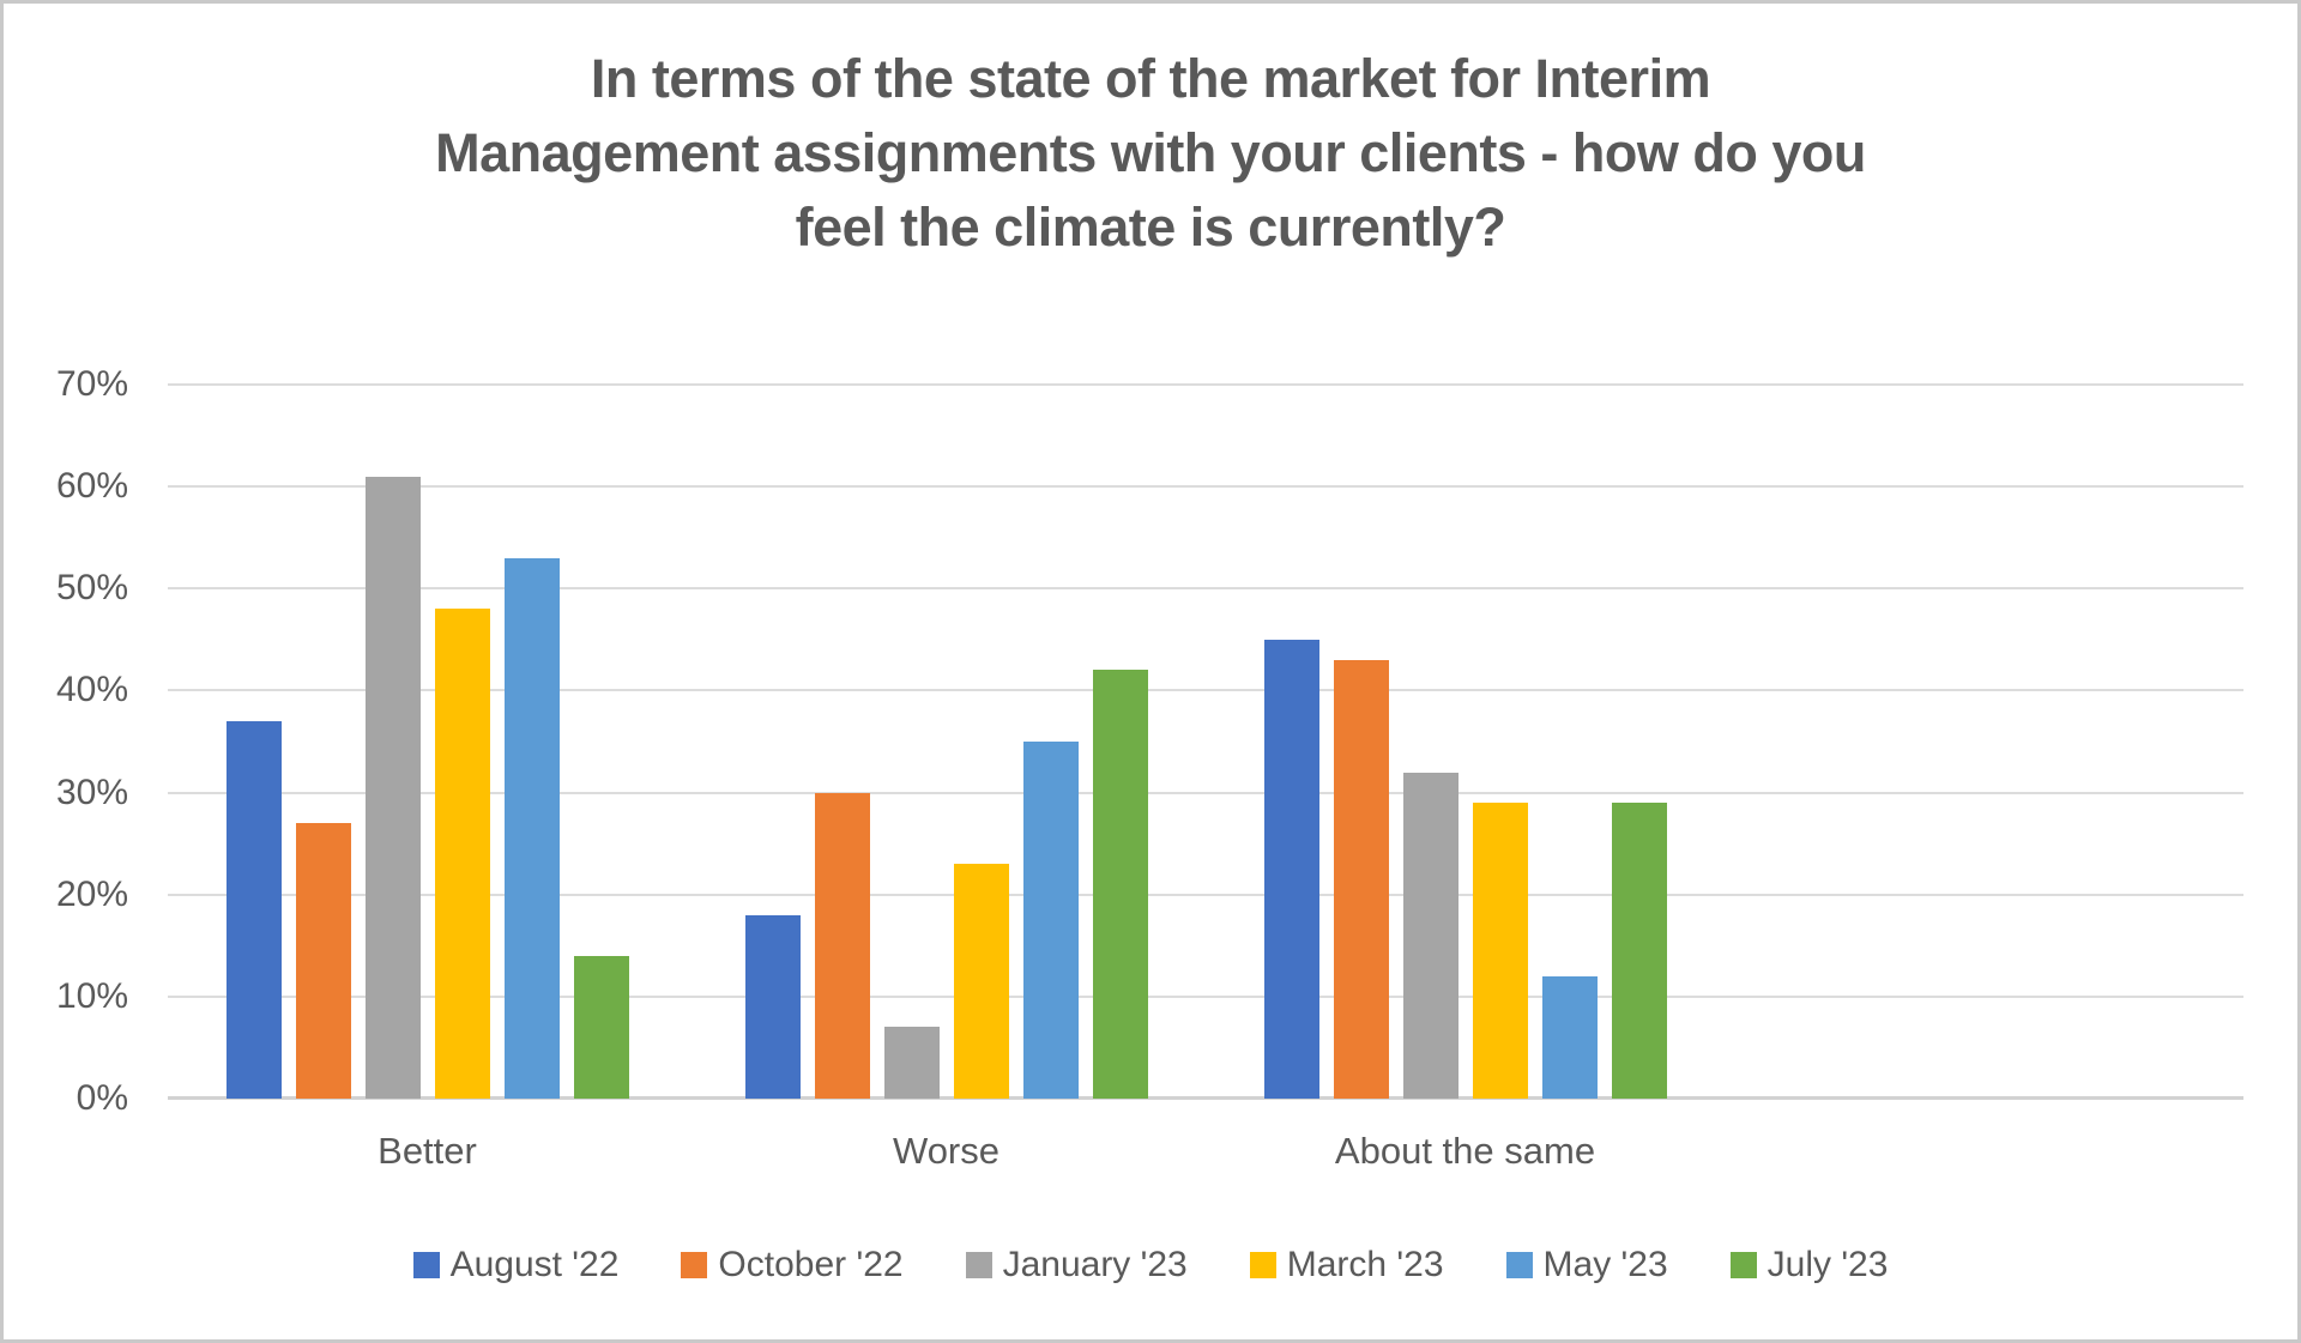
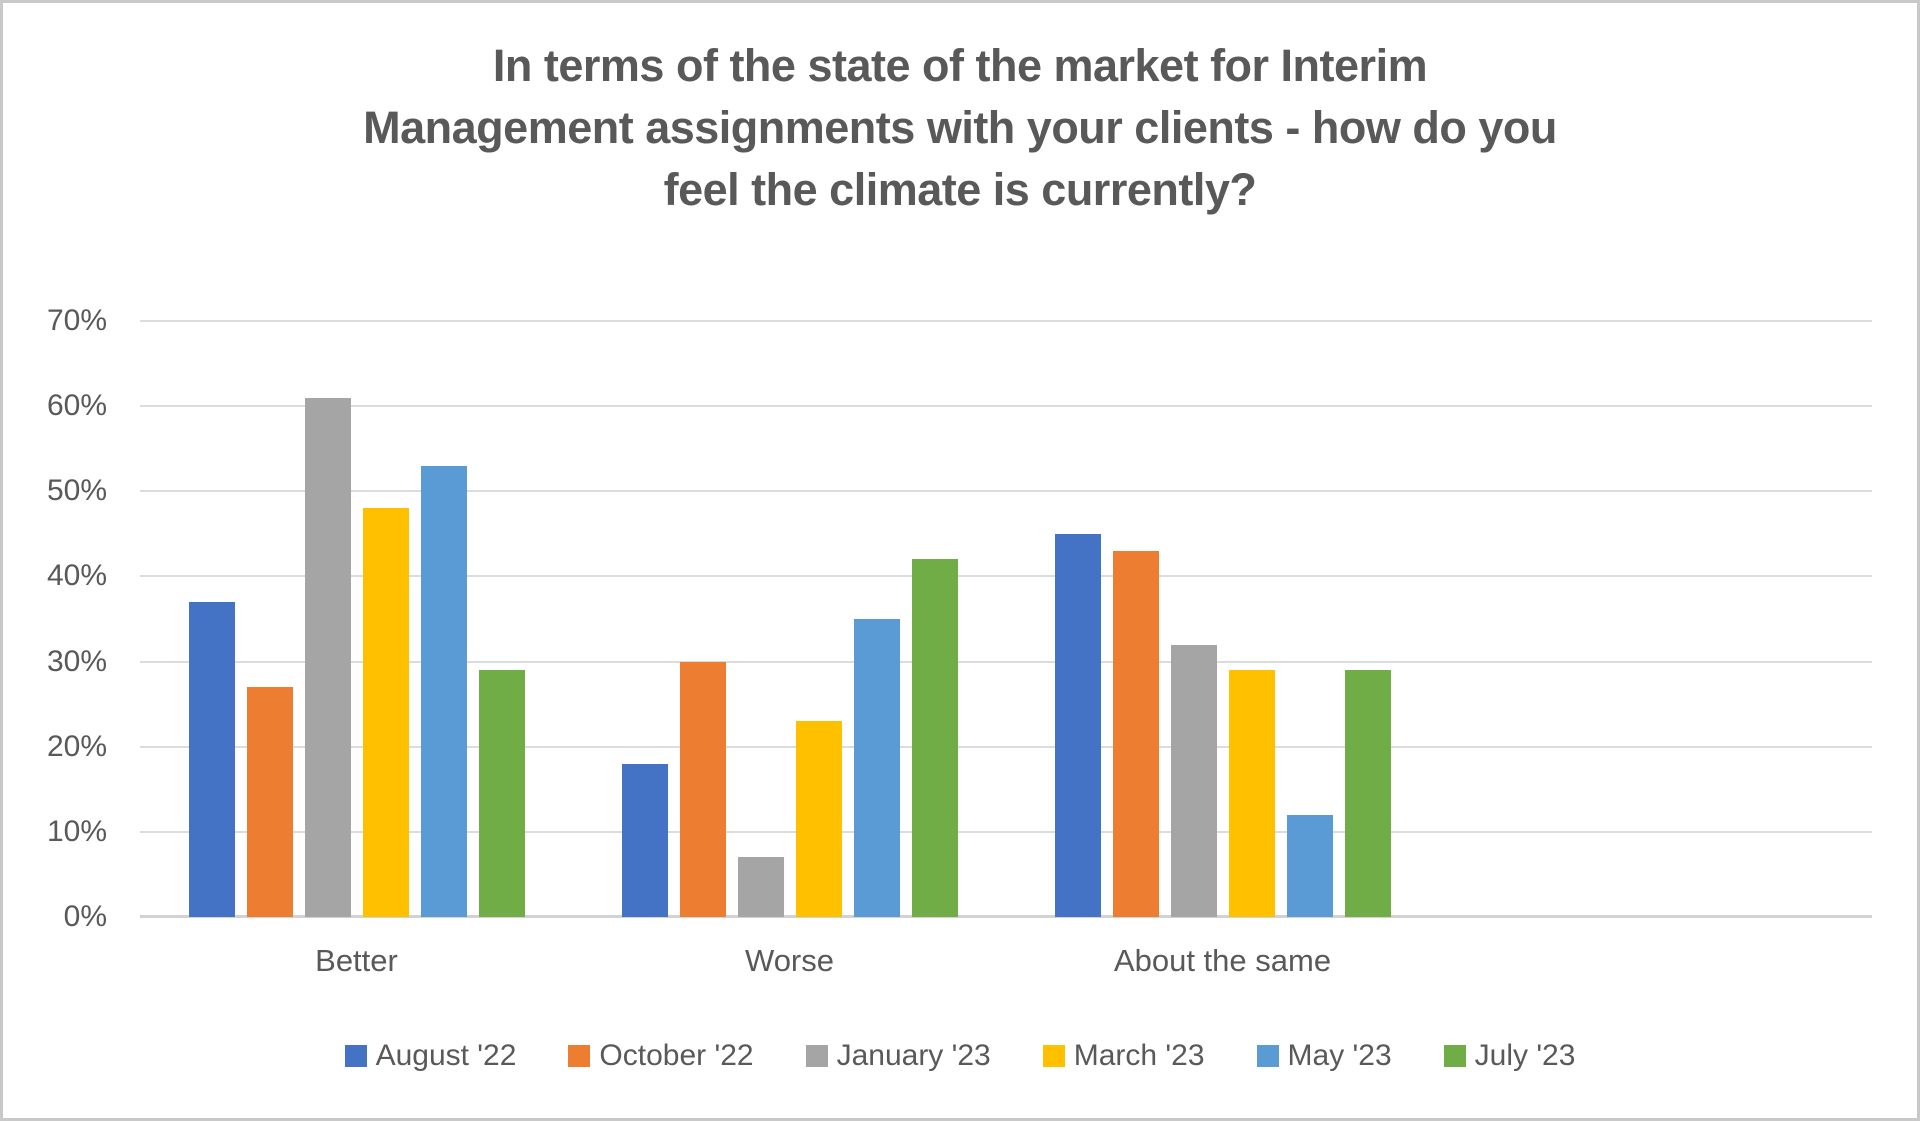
July '23/Better: 14% -> 29%
